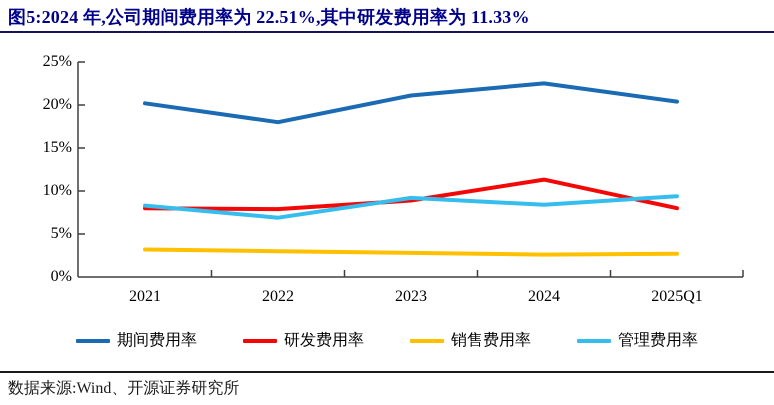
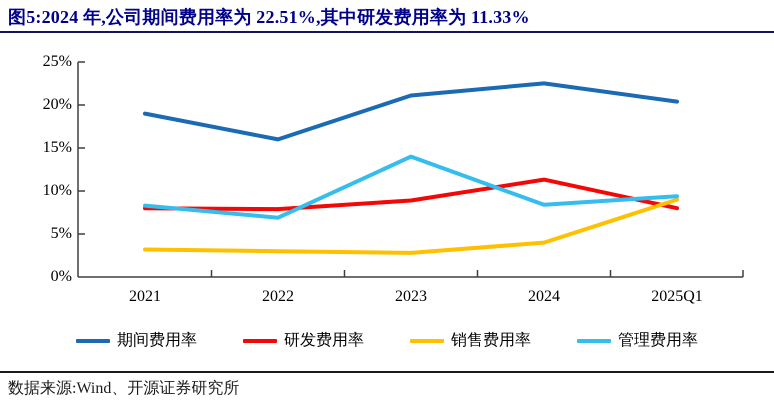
期间费用率/2021: 20% -> 19%
期间费用率/2022: 18% -> 16%
管理费用率/2023: 9% -> 14%
销售费用率/2024: 3% -> 4%
销售费用率/2025Q1: 3% -> 9%
